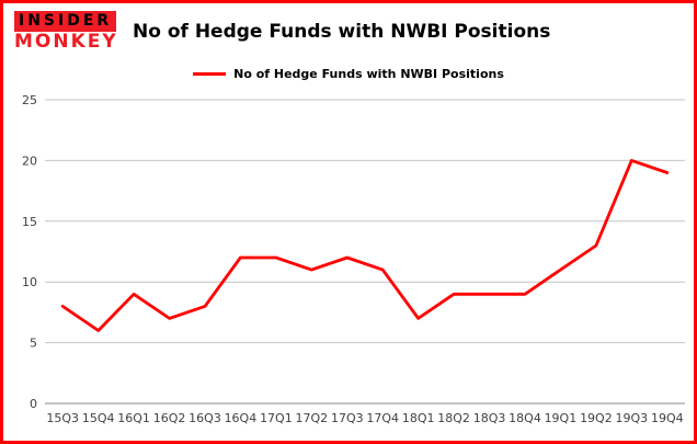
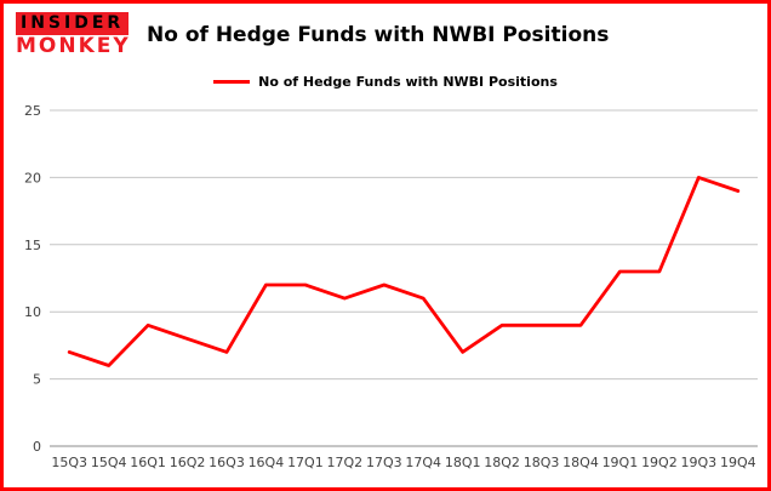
15Q3: 8 -> 7
16Q2: 7 -> 8
16Q3: 8 -> 7
19Q1: 11 -> 13
